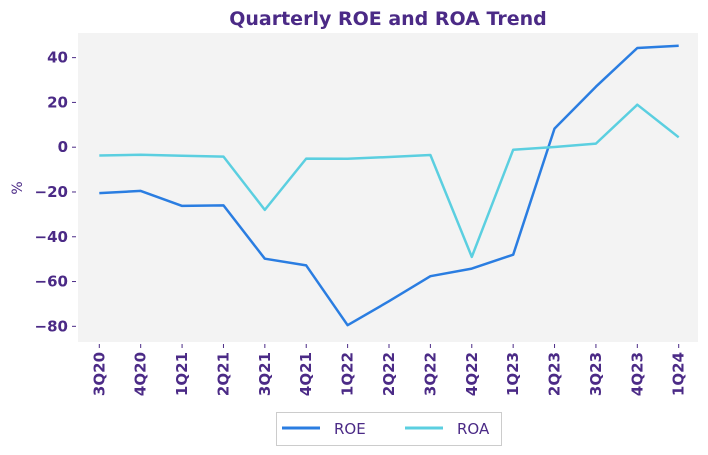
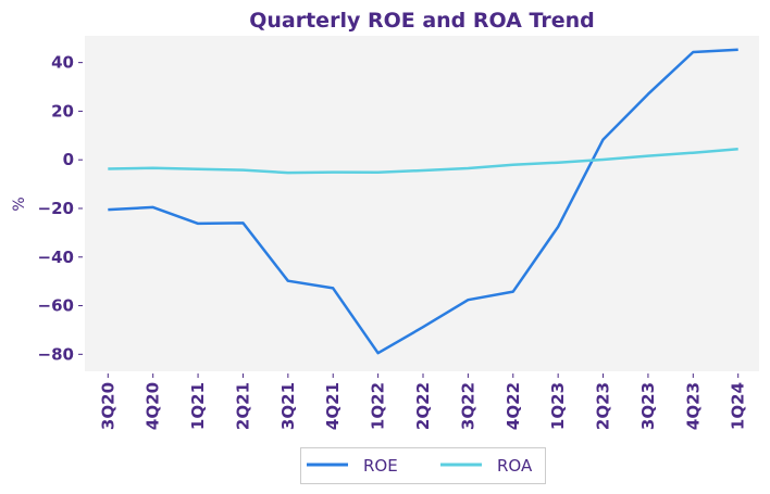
ROA/3Q21: -28 -> -5
ROA/4Q22: -49 -> -2
ROE/1Q23: -48 -> -28
ROA/4Q23: 19 -> 3
